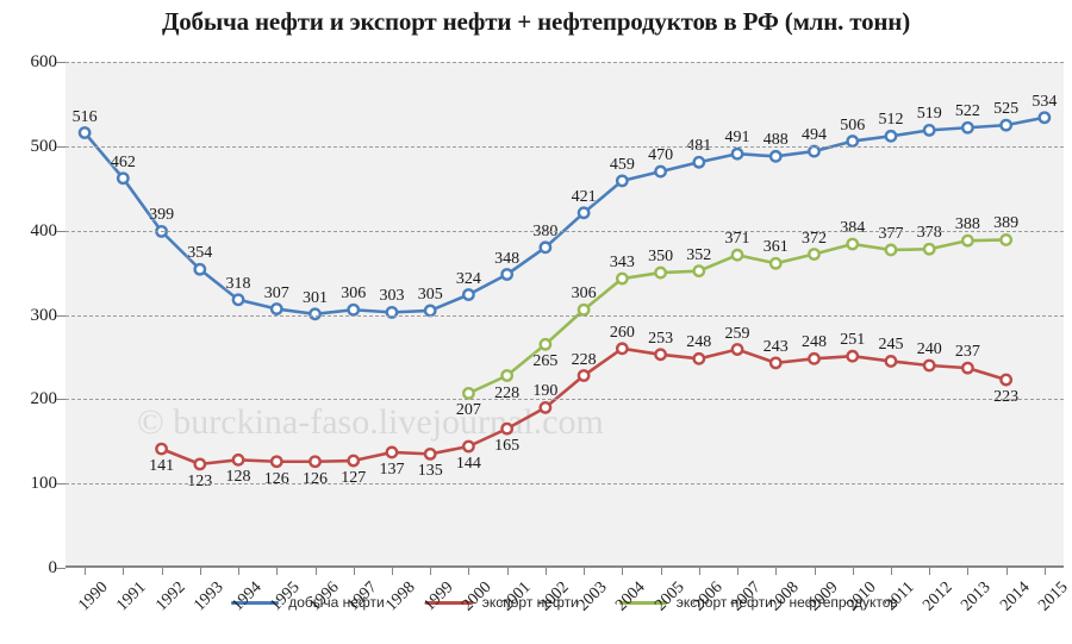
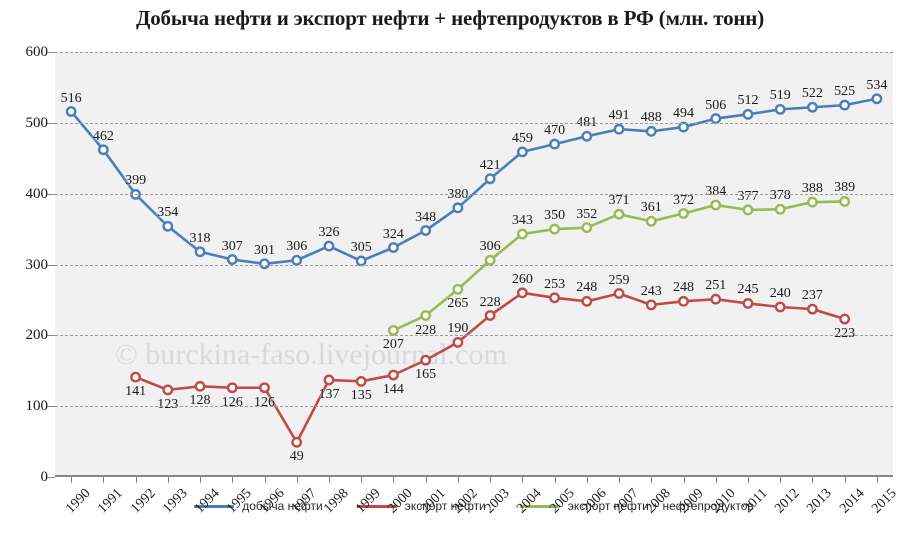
экспорт нефти/1997: 127 -> 49
добыча нефти/1998: 303 -> 326
